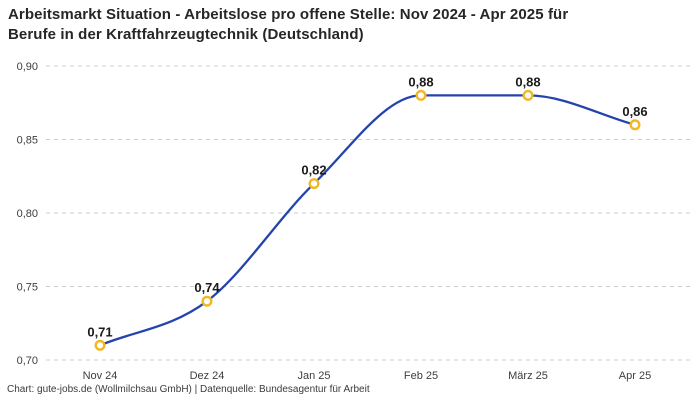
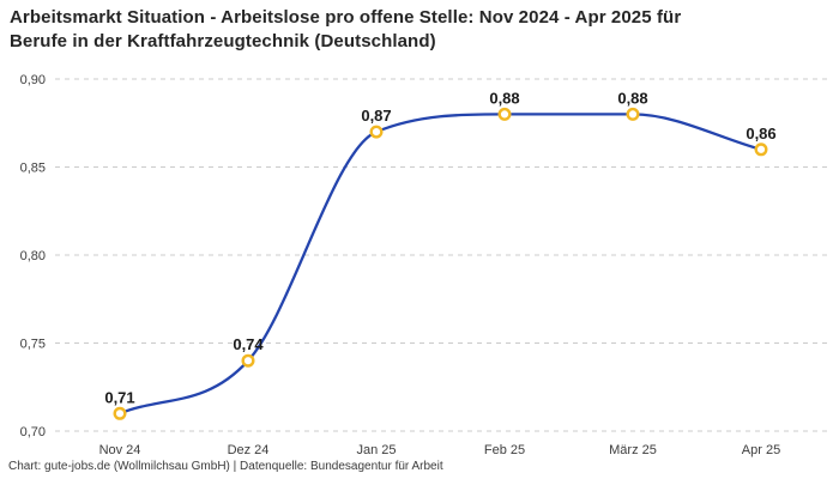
Jan 25: 0,82 -> 0,87
